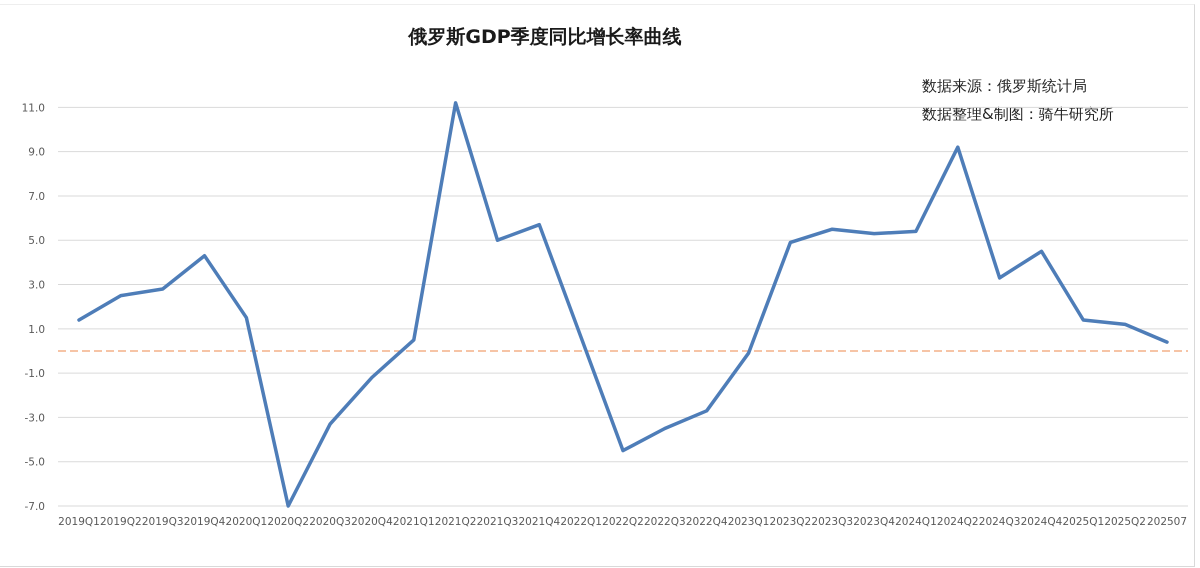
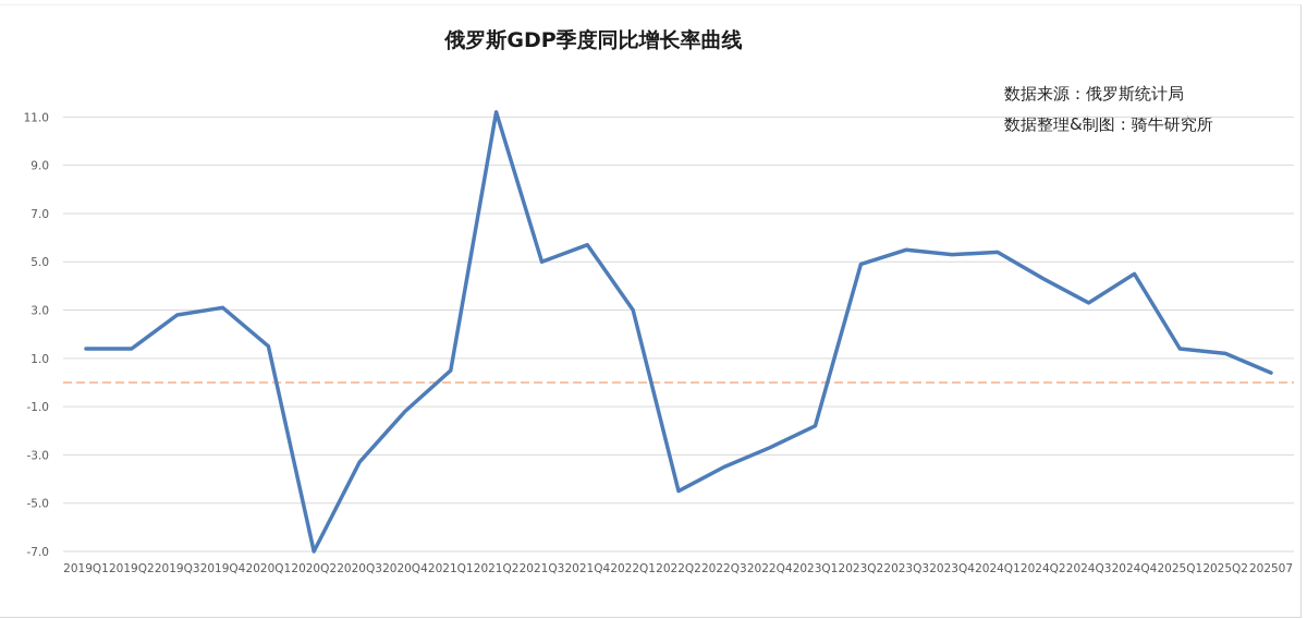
2019Q2: 2.5 -> 1.4
2019Q4: 4.3 -> 3.1
2022Q1: 0.6 -> 3.0
2023Q1: -0.1 -> -1.8
2024Q2: 9.2 -> 4.3
